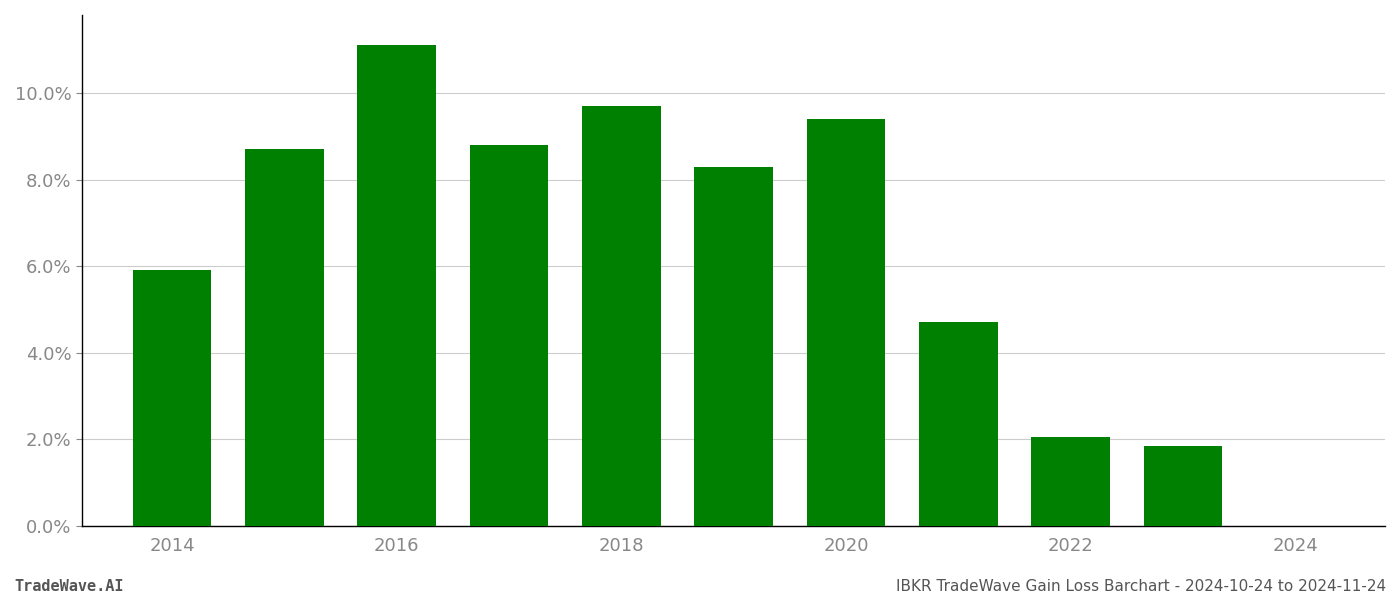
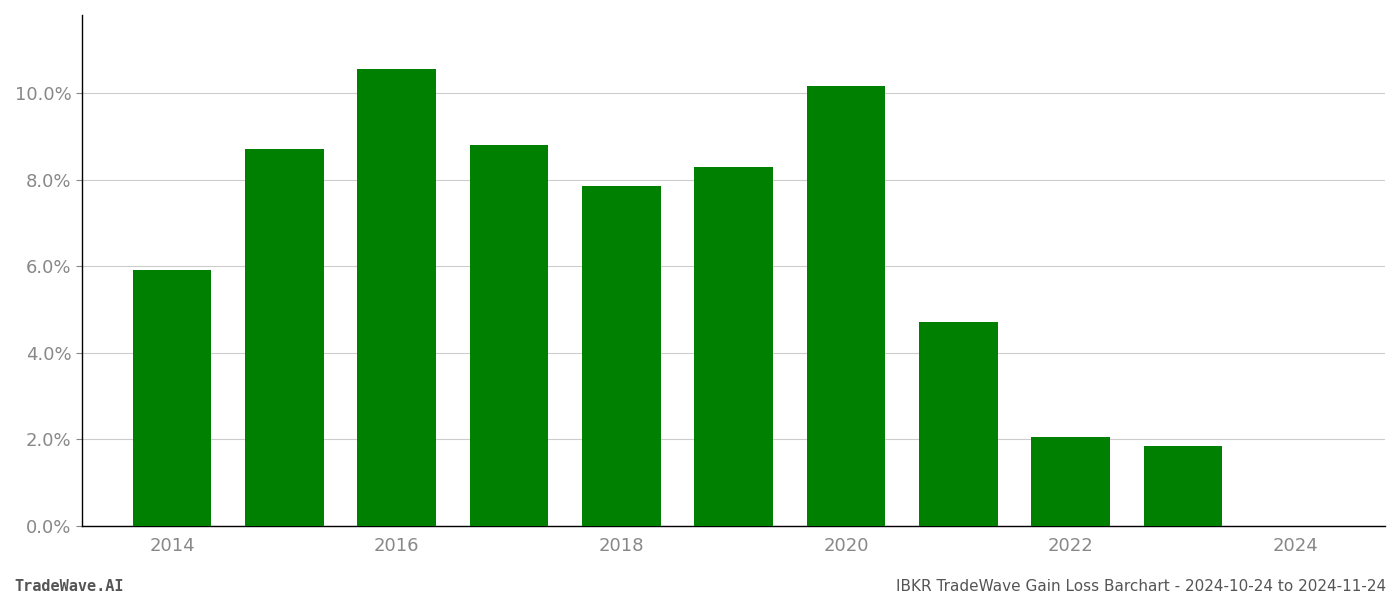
2016: 11.10% -> 10.55%
2018: 9.70% -> 7.85%
2020: 9.40% -> 10.15%
